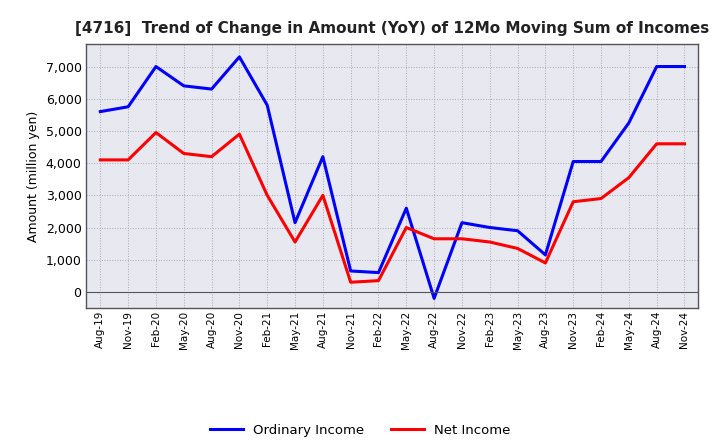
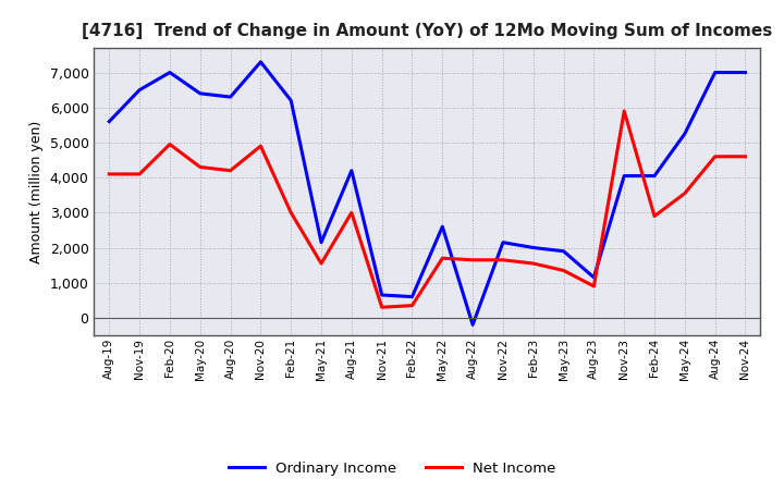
Ordinary Income/Nov-19: 5,750 -> 6,500
Ordinary Income/Feb-21: 5,800 -> 6,200
Net Income/May-22: 2,000 -> 1,700
Net Income/Nov-23: 2,800 -> 5,900
